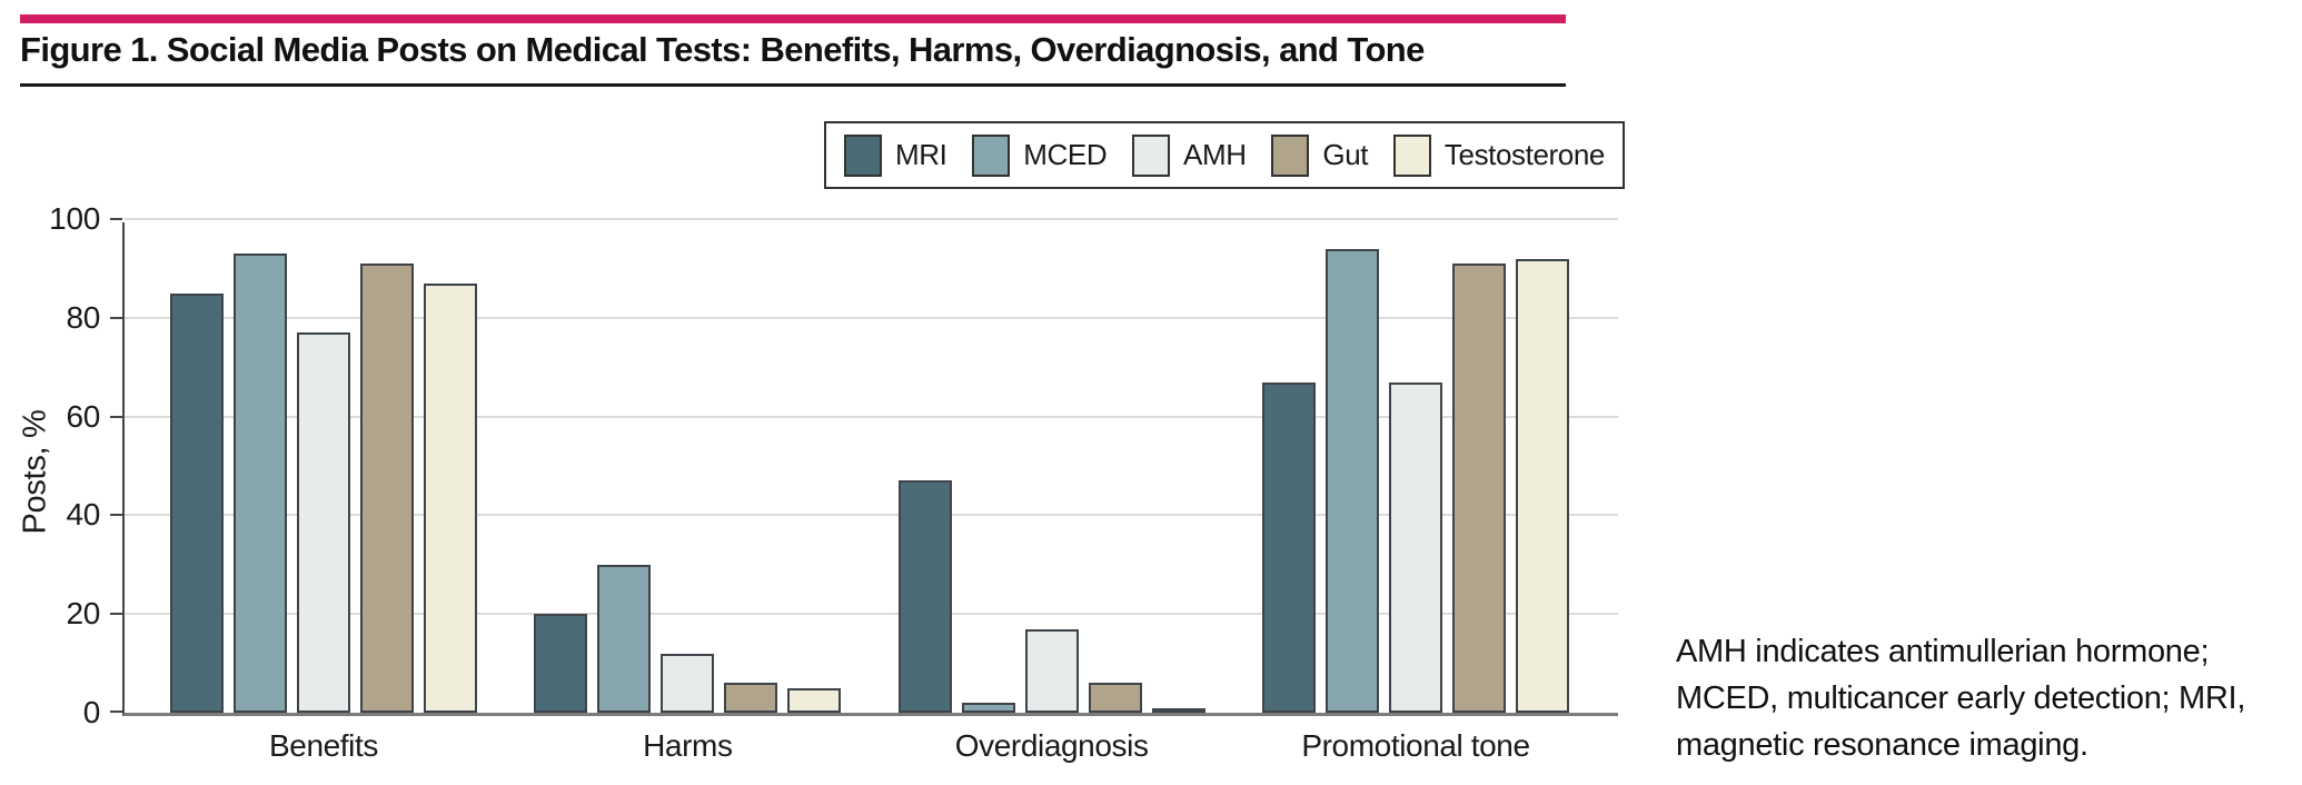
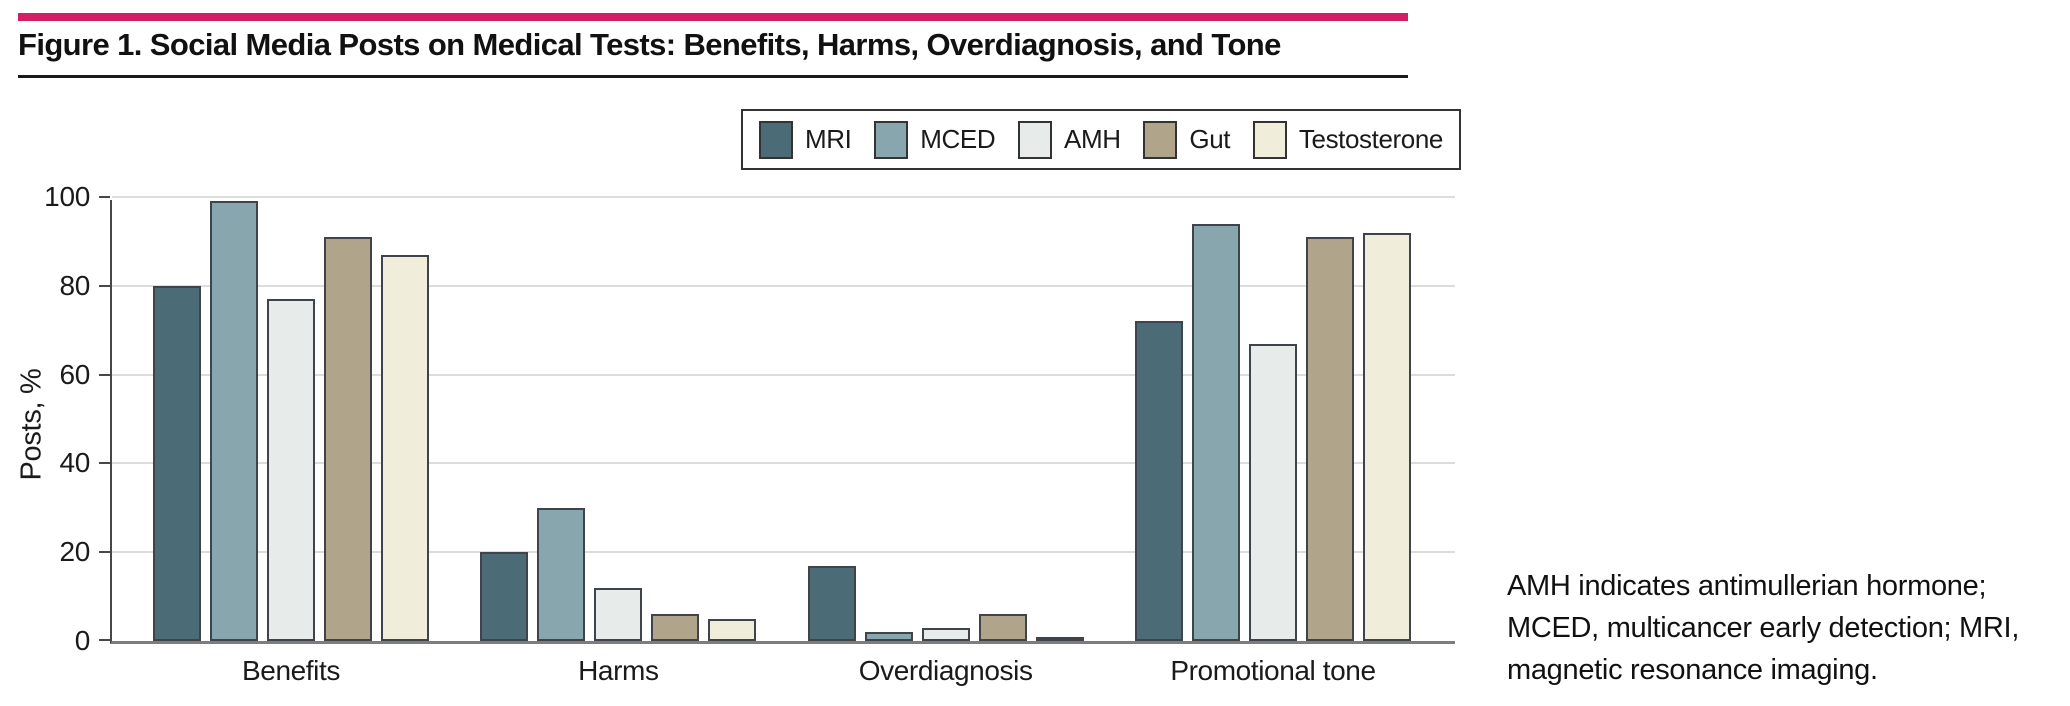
MRI/Benefits: 85 -> 80
MCED/Benefits: 93 -> 99
MRI/Overdiagnosis: 47 -> 17
AMH/Overdiagnosis: 17 -> 3
MRI/Promotional tone: 67 -> 72
